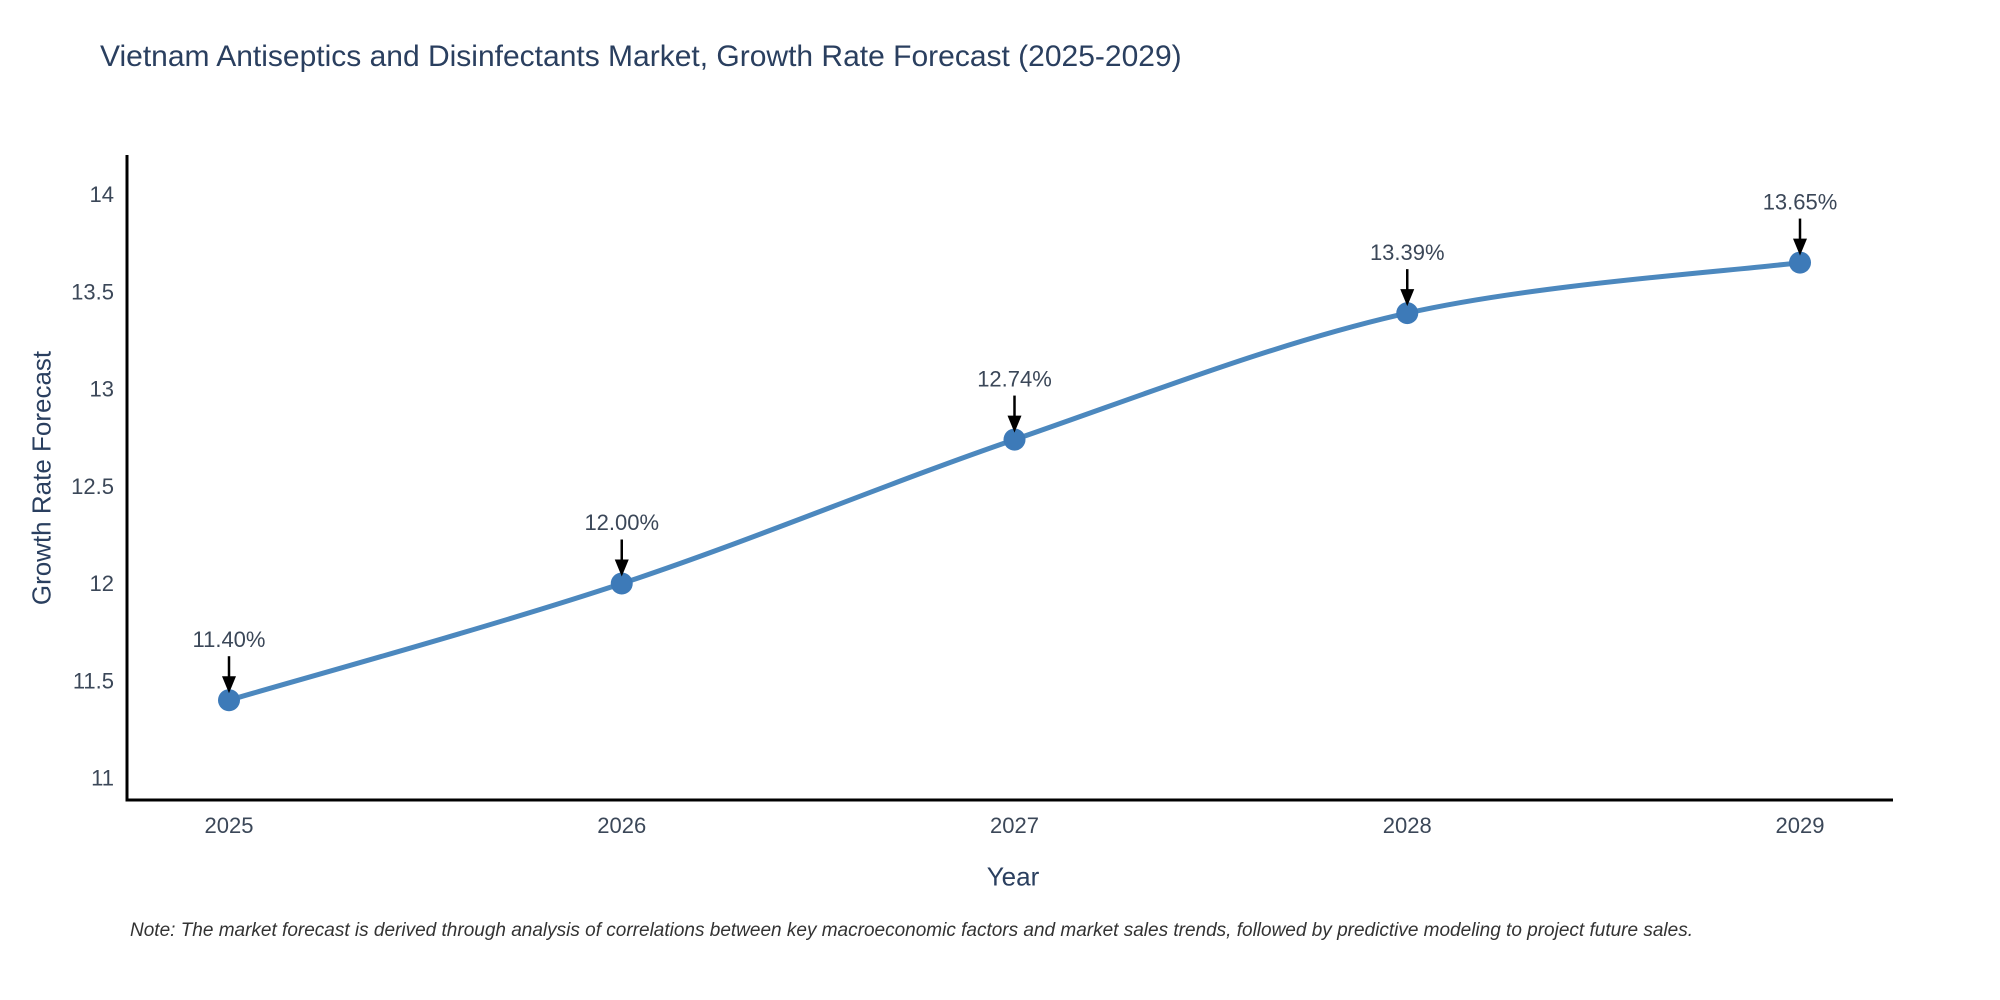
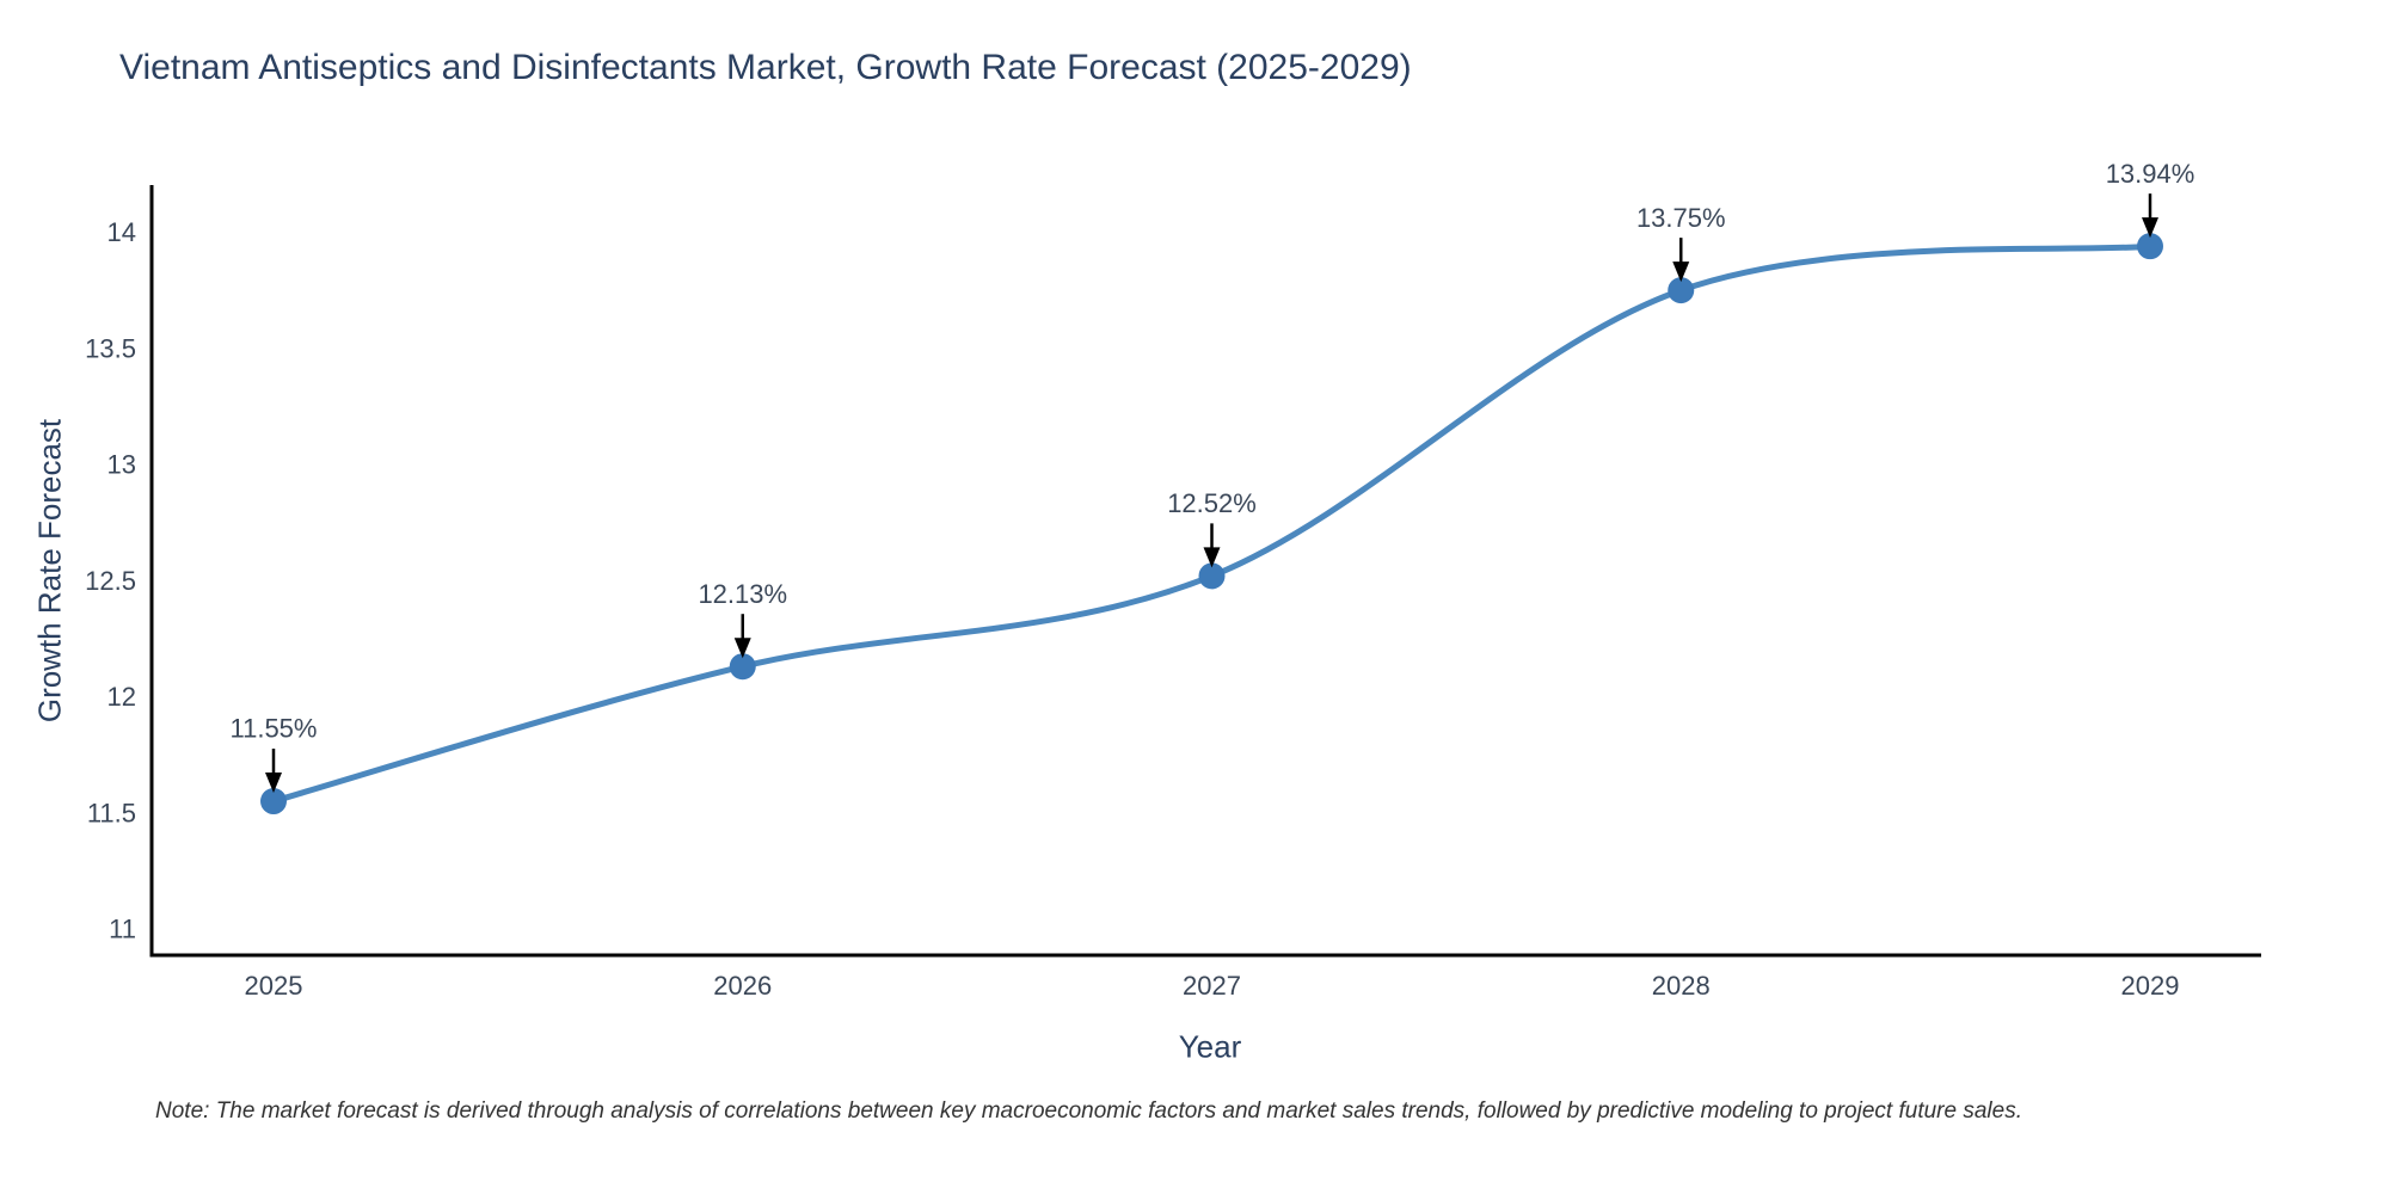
2025: 11.40% -> 11.55%
2026: 12.00% -> 12.13%
2027: 12.74% -> 12.52%
2028: 13.39% -> 13.75%
2029: 13.65% -> 13.94%
